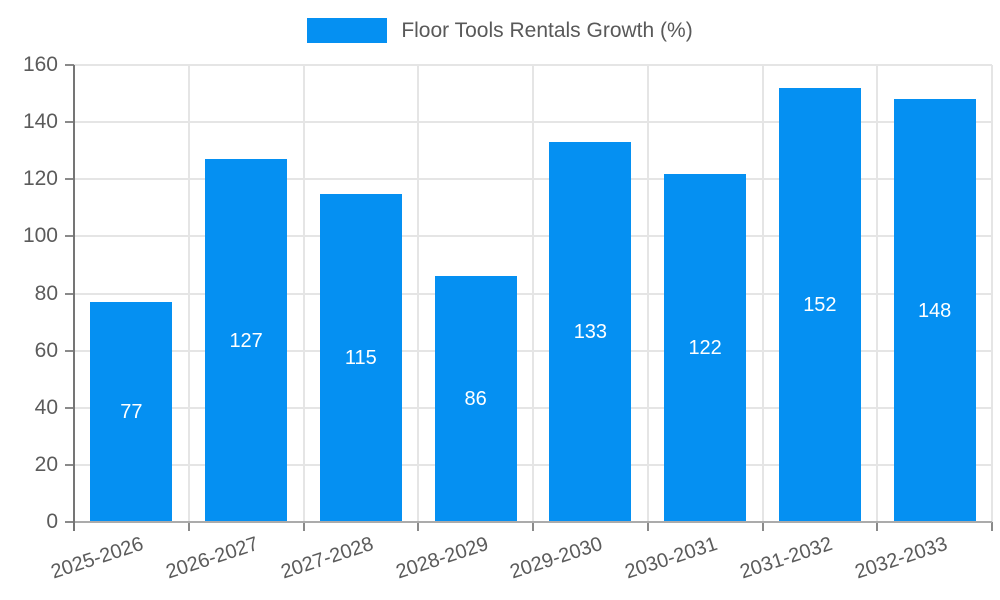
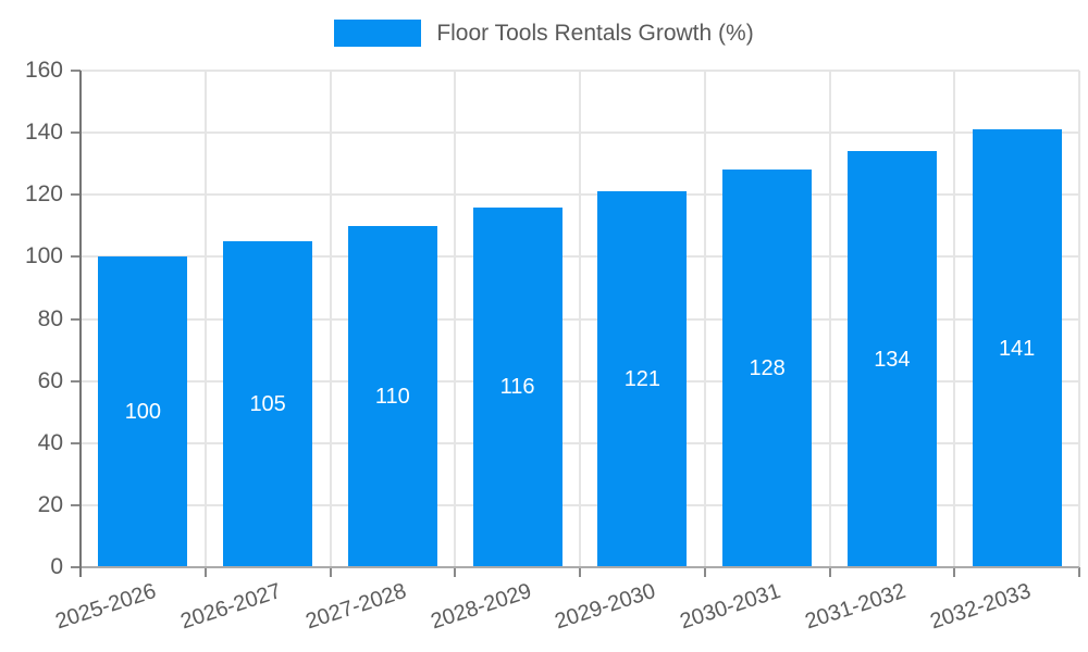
2025-2026: 77 -> 100
2026-2027: 127 -> 105
2027-2028: 115 -> 110
2028-2029: 86 -> 116
2029-2030: 133 -> 121
2030-2031: 122 -> 128
2031-2032: 152 -> 134
2032-2033: 148 -> 141
